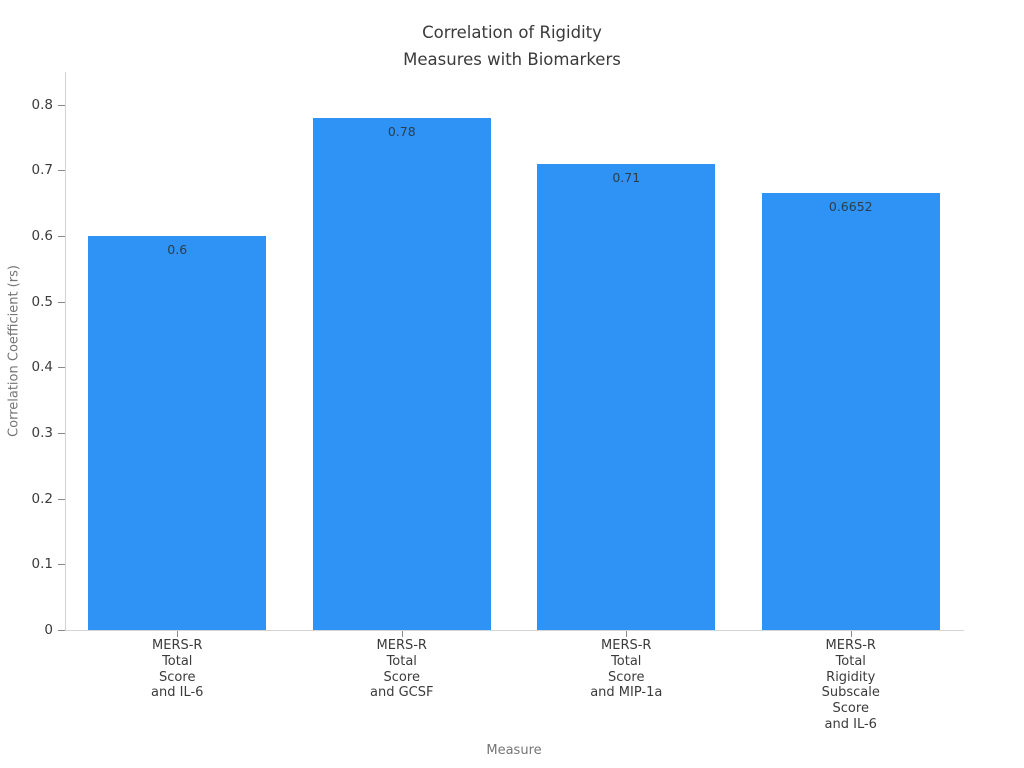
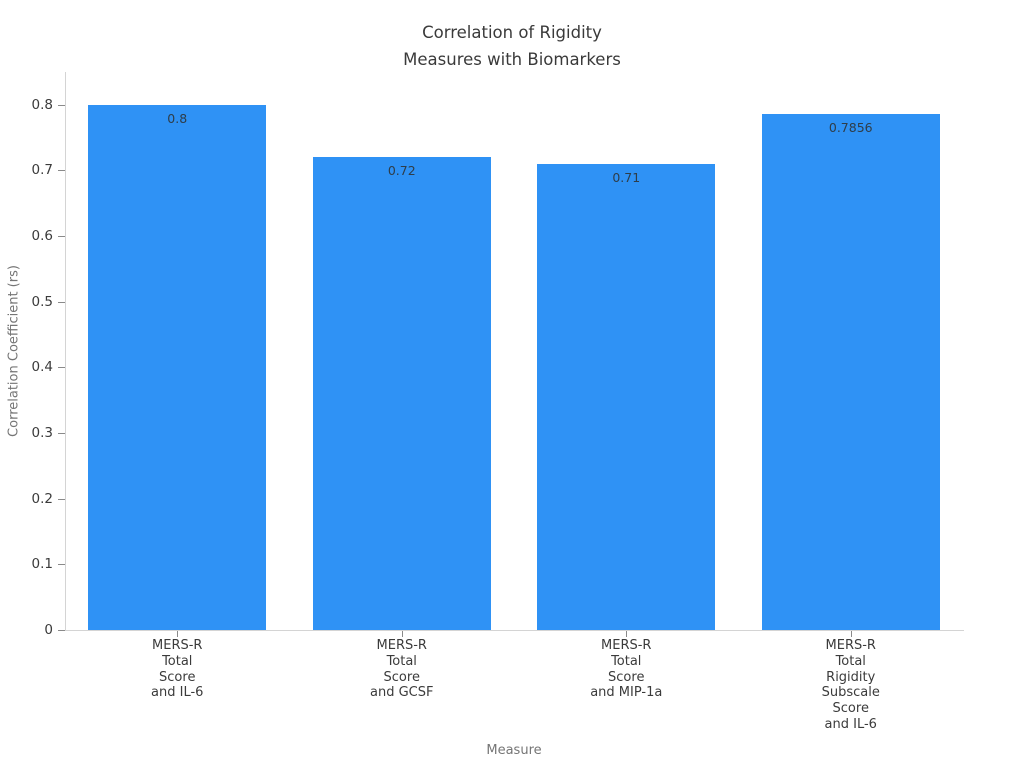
MERS-R Total Score and IL-6: 0.6 -> 0.8
MERS-R Total Score and GCSF: 0.78 -> 0.72
MERS-R Total Rigidity Subscale Score and IL-6: 0.6652 -> 0.7856
